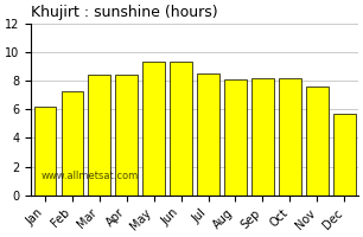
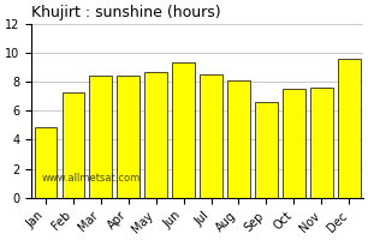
Jan: 6.2 -> 4.9
May: 9.3 -> 8.7
Sep: 8.2 -> 6.6
Oct: 8.2 -> 7.5
Dec: 5.7 -> 9.6
